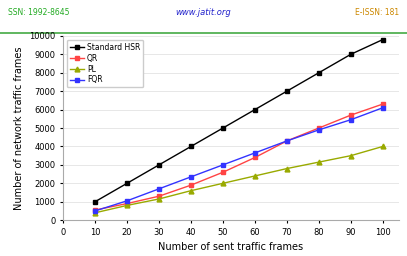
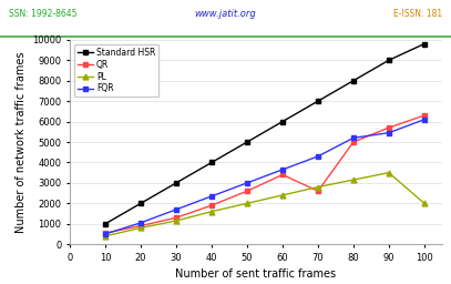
QR/70: 4300 -> 2600
FQR/80: 4900 -> 5200
PL/100: 4000 -> 2000
